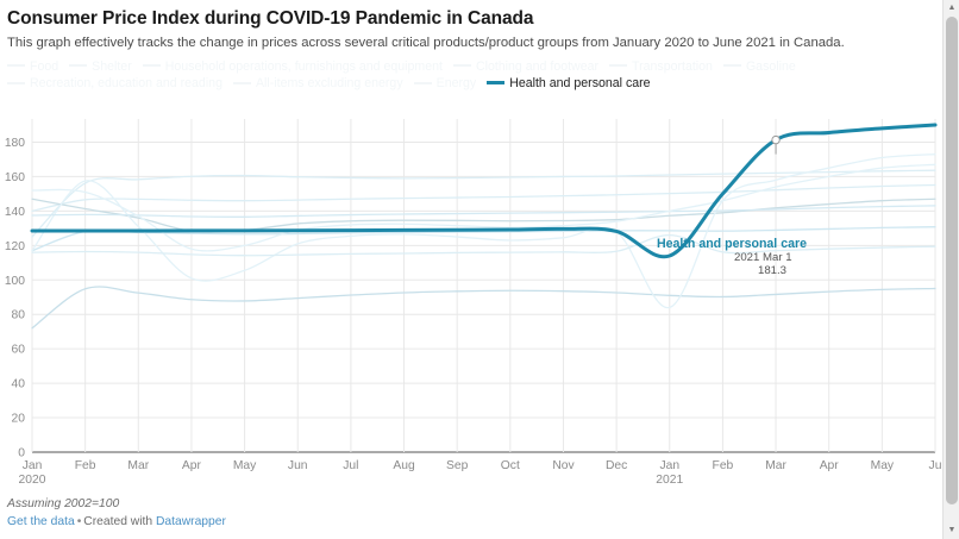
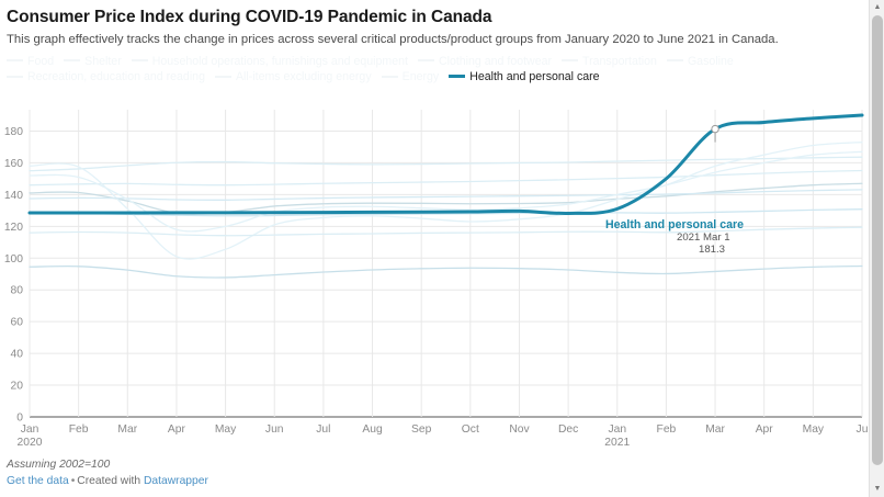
Food/Jan 2020: 125 -> 155
Shelter/Jan 2020: 140 -> 146
Household operations, furnishings and equipment/Jan 2020: 117 -> 128
Clothing and footwear/Jan 2020: 72 -> 94
Transportation/Jan 2020: 147 -> 141
Gasoline/Jan 2020: 117 -> 158
Gasoline/Jan 2021: 84 -> 137
Recreation, education and reading/Jan 2021: 126 -> 117
Health and personal care/Jan 2021: 114 -> 131
